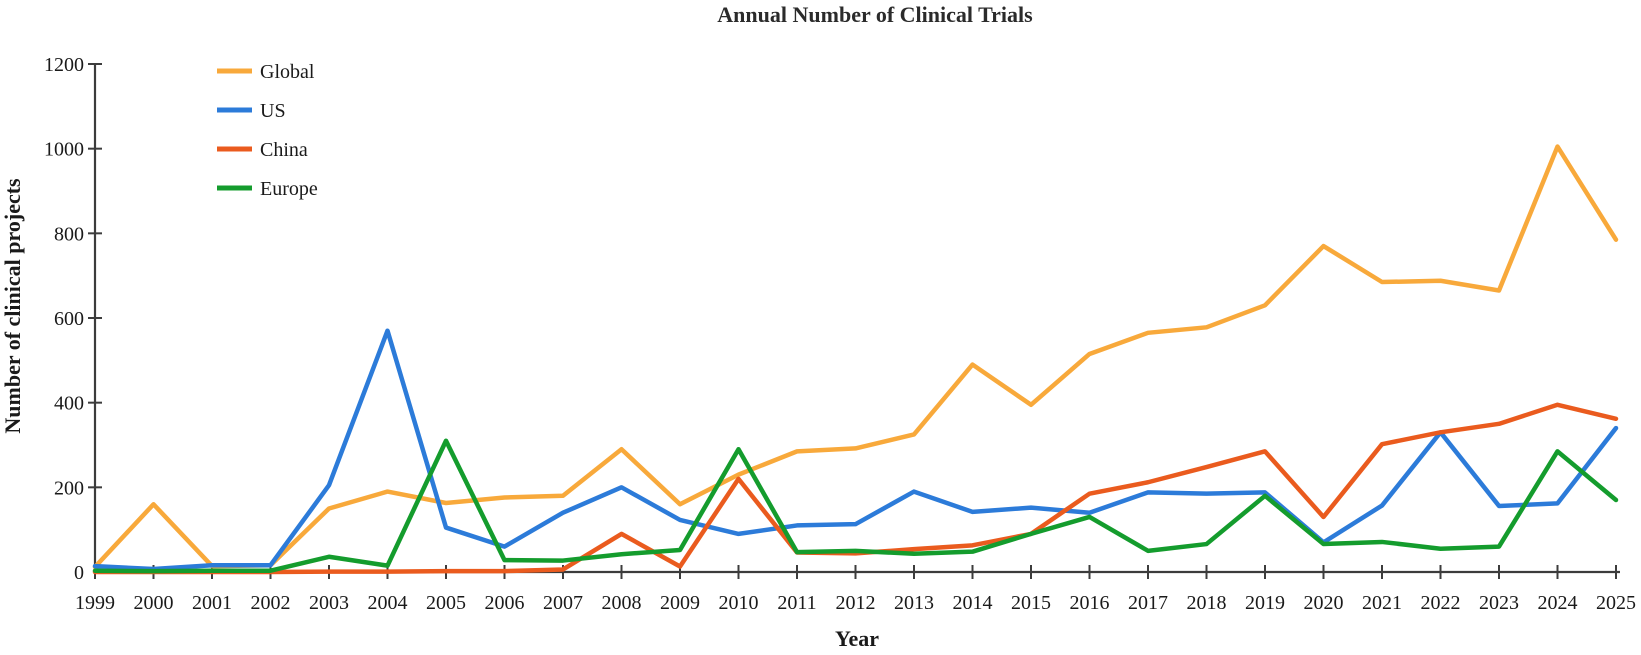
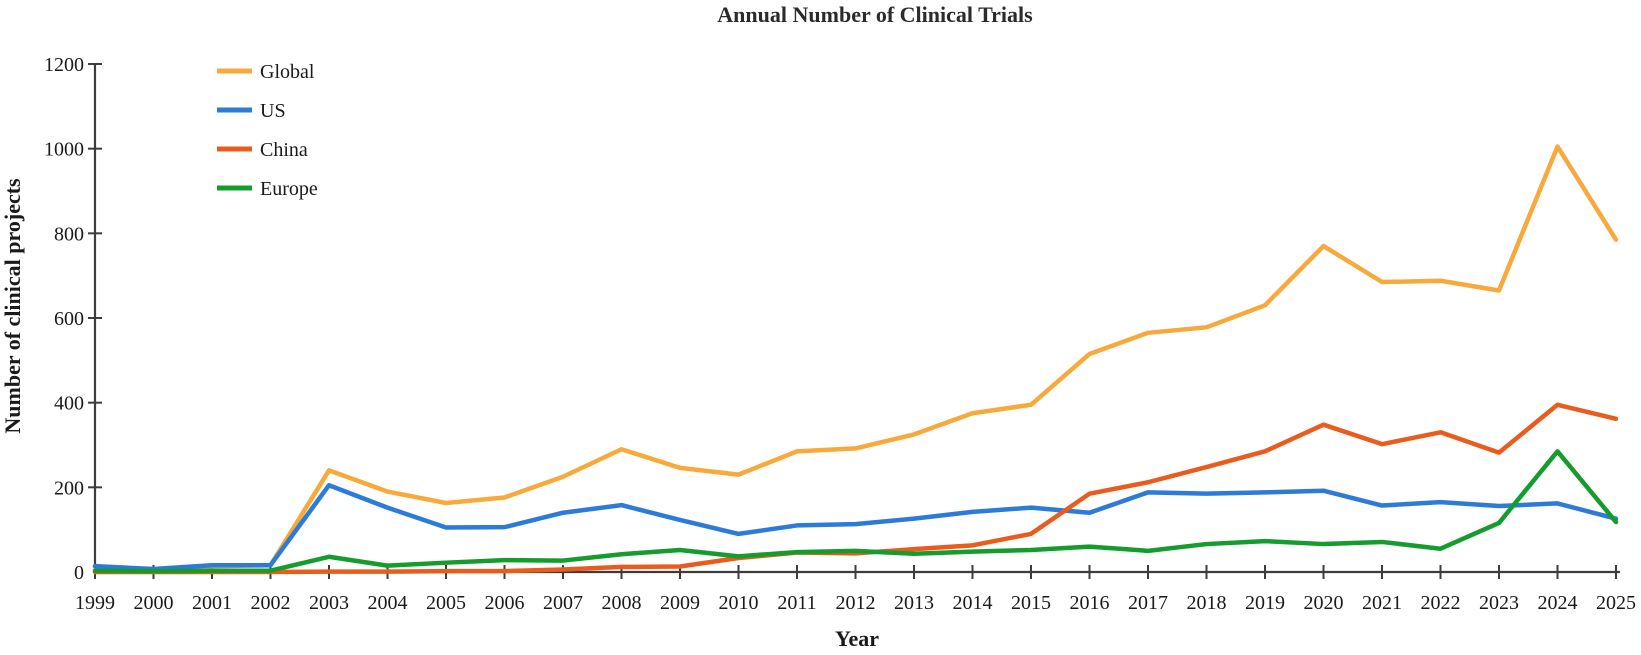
Global/2000: 160 -> 10
Global/2003: 150 -> 240
US/2004: 570 -> 150
Europe/2005: 310 -> 20
US/2006: 60 -> 110
Global/2007: 180 -> 220
US/2008: 200 -> 160
China/2008: 90 -> 10
Global/2009: 160 -> 250
China/2010: 220 -> 30
Europe/2010: 290 -> 40
US/2013: 190 -> 130
Global/2014: 490 -> 380
Europe/2015: 90 -> 50
Europe/2016: 130 -> 60
Europe/2019: 180 -> 70
US/2020: 70 -> 190
China/2020: 130 -> 350
US/2022: 330 -> 160
China/2023: 350 -> 280
Europe/2023: 60 -> 120
US/2025: 340 -> 130
Europe/2025: 170 -> 120
